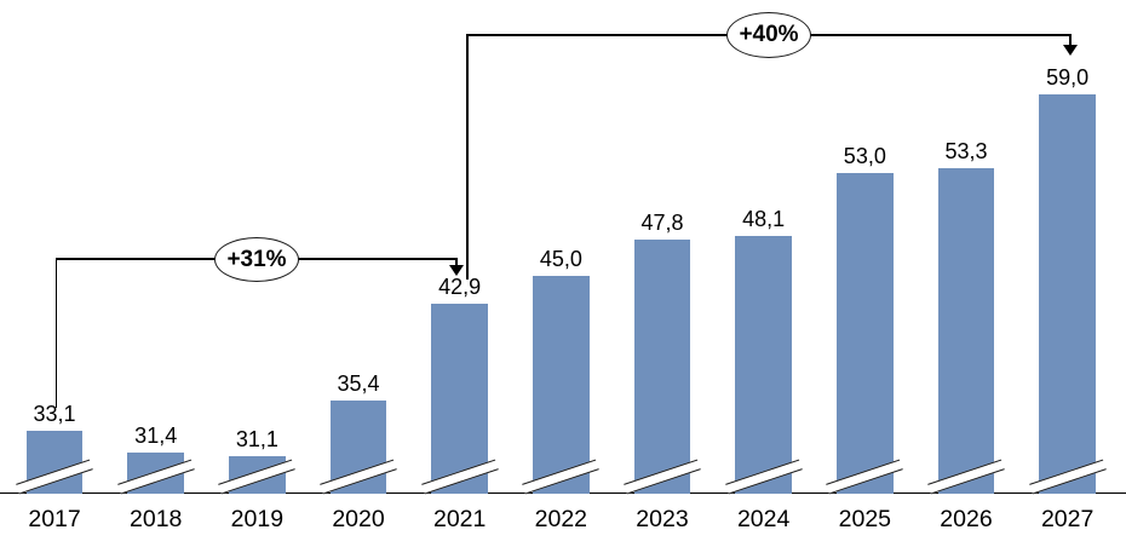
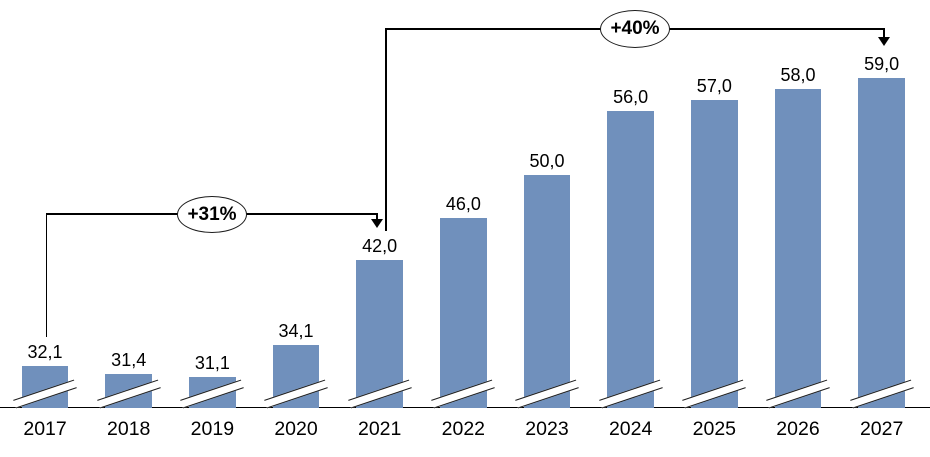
2017: 33,1 -> 32,1
2020: 35,4 -> 34,1
2021: 42,9 -> 42,0
2022: 45,0 -> 46,0
2023: 47,8 -> 50,0
2024: 48,1 -> 56,0
2025: 53,0 -> 57,0
2026: 53,3 -> 58,0
